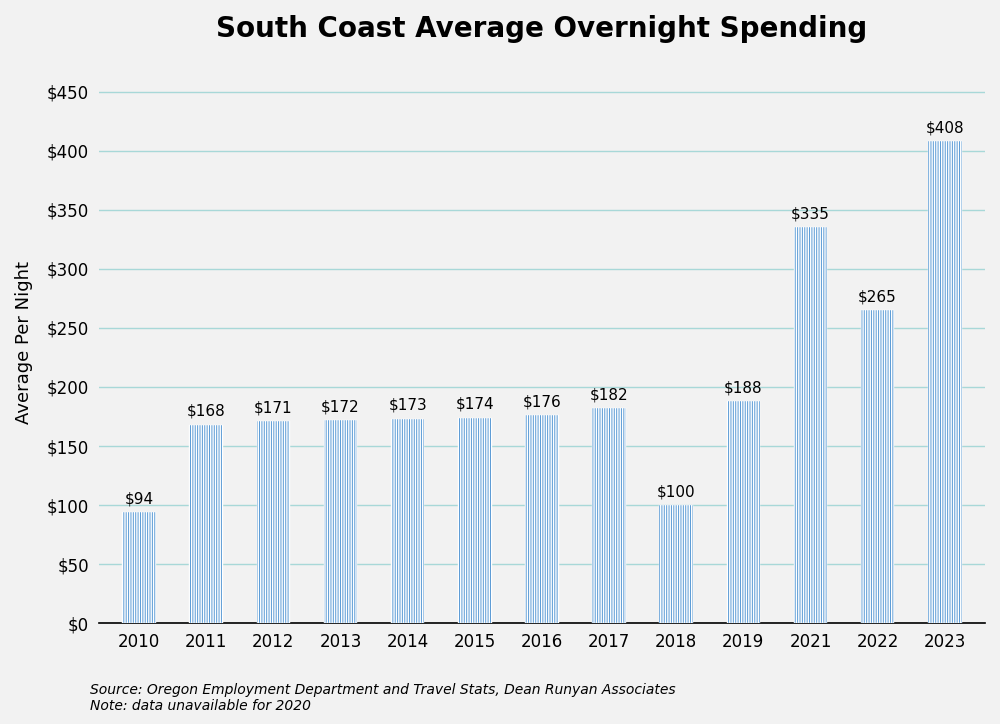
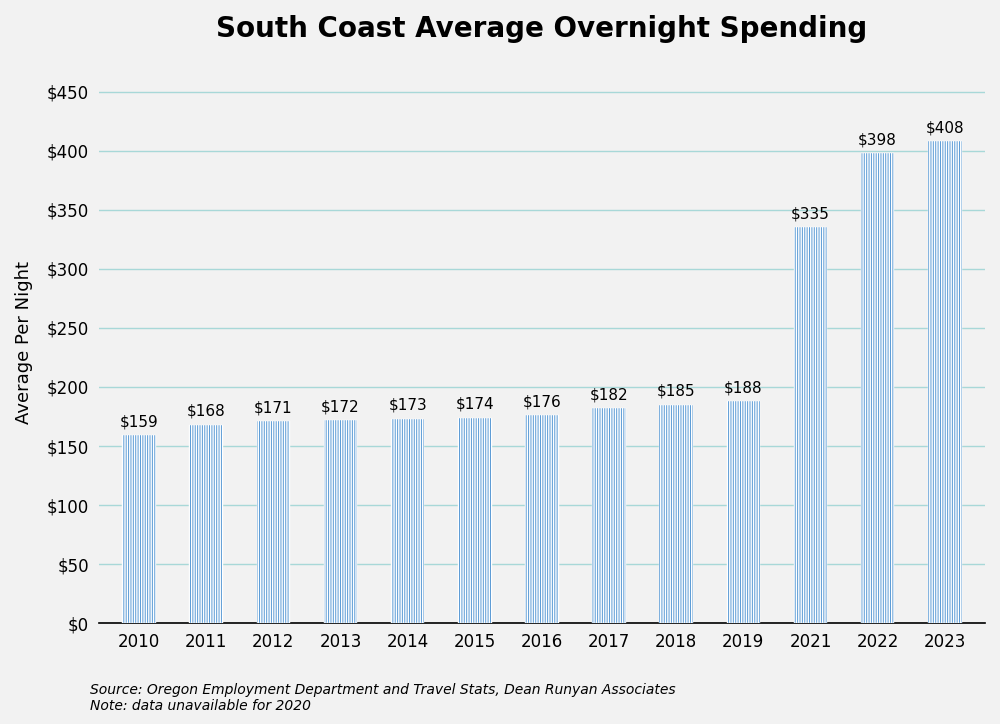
2010: $94 -> $159
2018: $100 -> $185
2022: $265 -> $398
